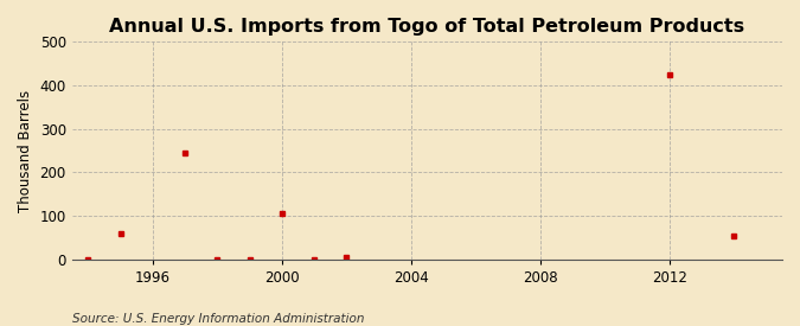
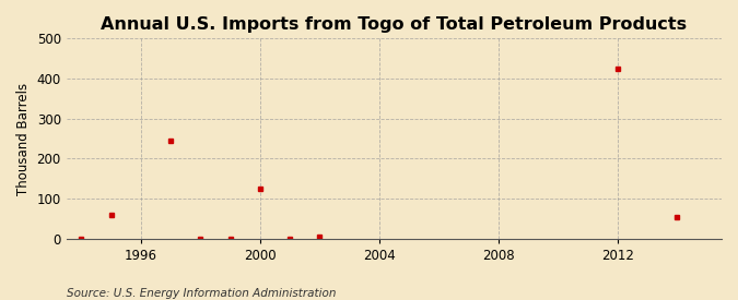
2000: 105 -> 125
